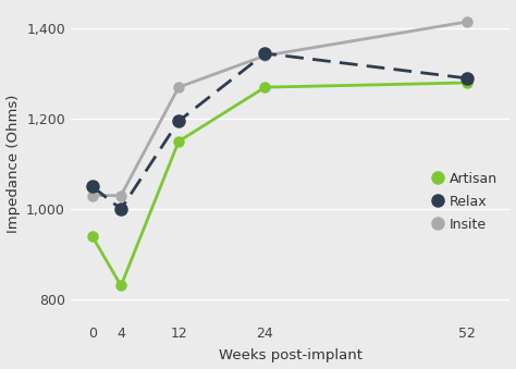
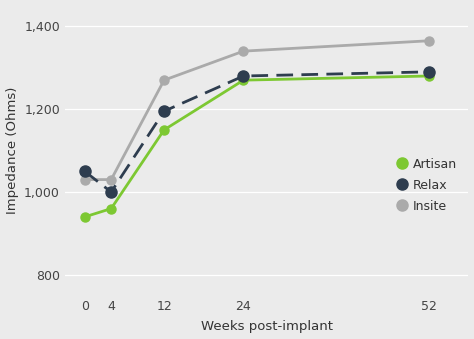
Artisan/4: 830 -> 960
Relax/24: 1,345 -> 1,280
Insite/52: 1,415 -> 1,365
